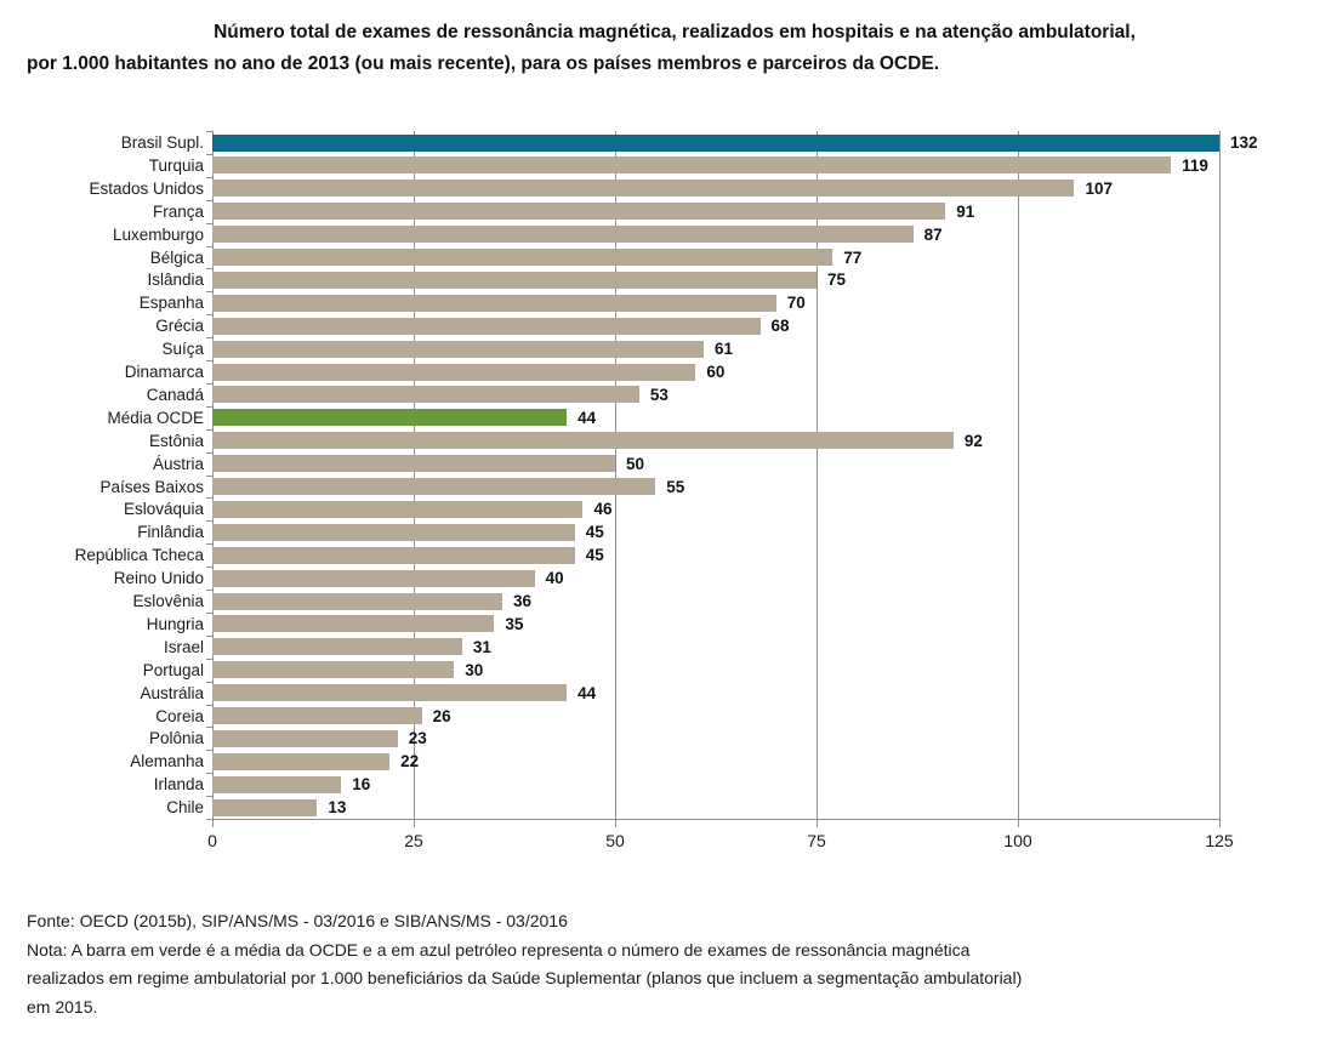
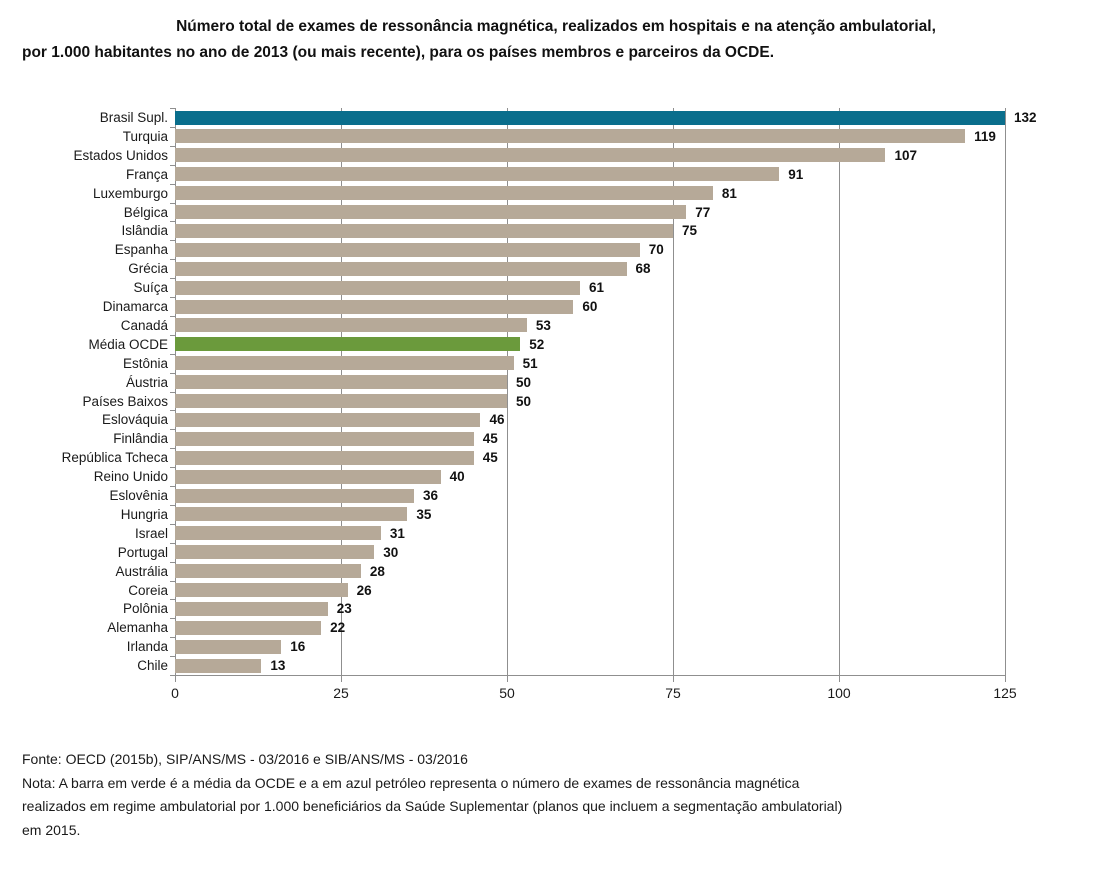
Luxemburgo: 87 -> 81
Média OCDE: 44 -> 52
Estônia: 92 -> 51
Países Baixos: 55 -> 50
Austrália: 44 -> 28
